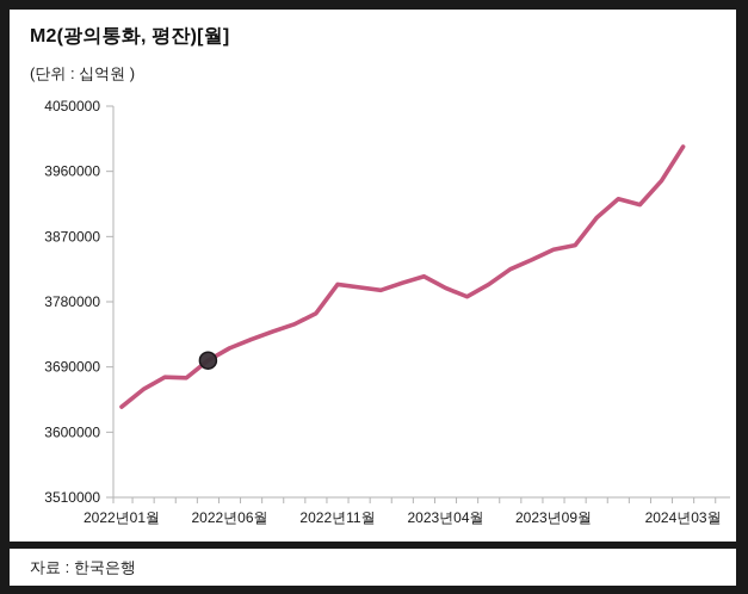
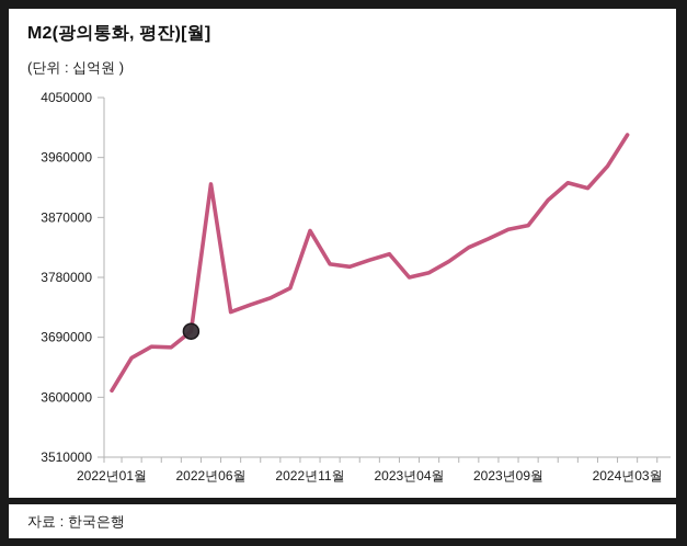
2022년01월: 3640000 -> 3610000
2022년06월: 3720000 -> 3920000
2022년11월: 3800000 -> 3850000
2023년04월: 3800000 -> 3780000
